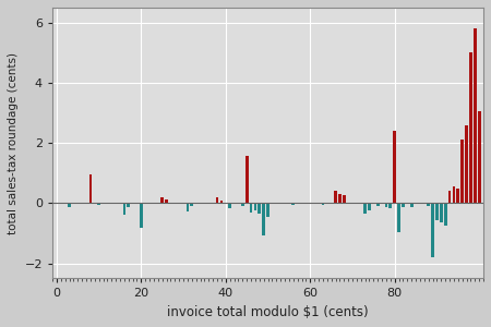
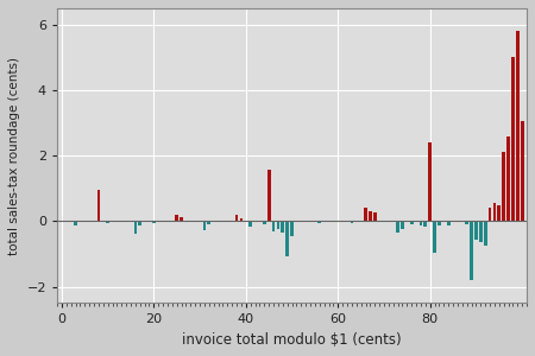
20: -0.80 -> -0.05
